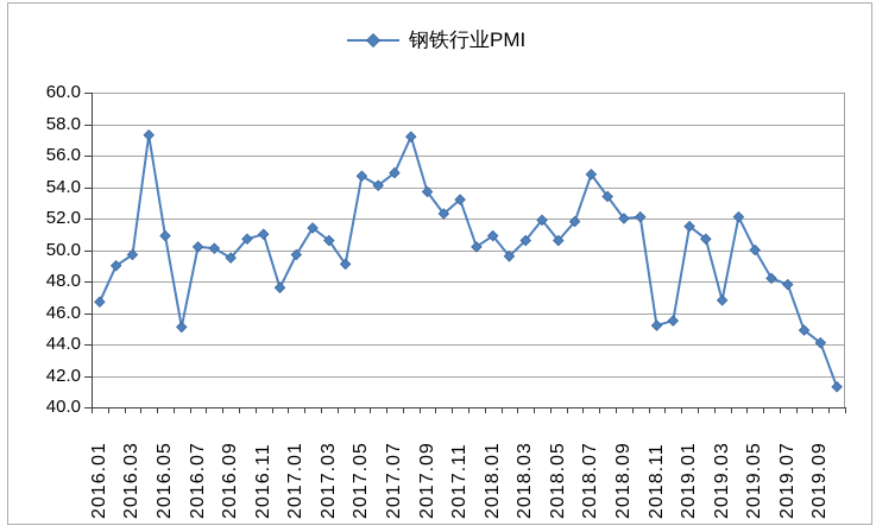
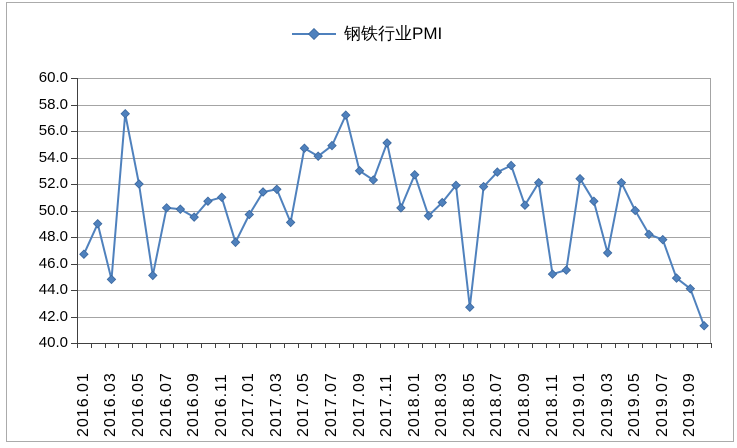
2016.03: 49.7 -> 44.8
2016.05: 50.9 -> 52.0
2017.03: 50.6 -> 51.6
2017.09: 53.7 -> 53.0
2017.11: 53.2 -> 55.1
2018.01: 50.9 -> 52.7
2018.05: 50.6 -> 42.7
2018.07: 54.8 -> 52.9
2018.09: 52.0 -> 50.4
2019.01: 51.5 -> 52.4
